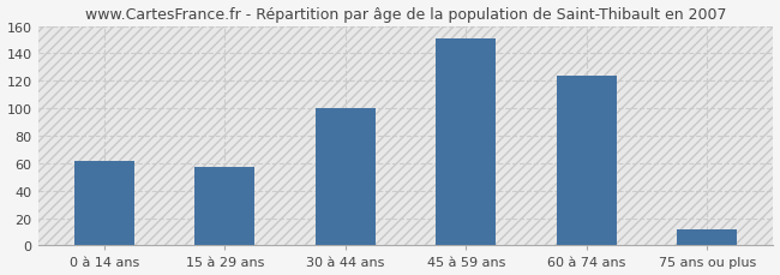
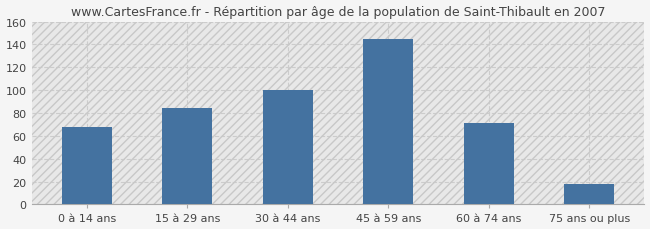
0 à 14 ans: 62 -> 68
15 à 29 ans: 57 -> 84
45 à 59 ans: 151 -> 145
60 à 74 ans: 124 -> 71
75 ans ou plus: 12 -> 18
